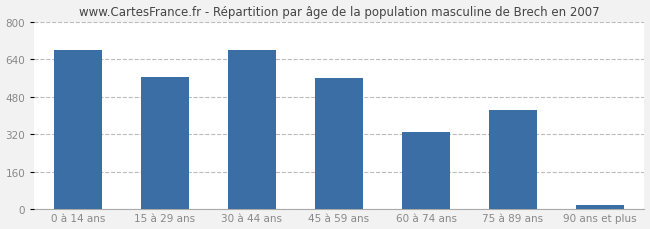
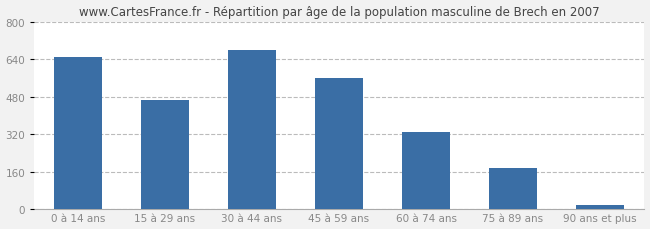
0 à 14 ans: 680 -> 650
15 à 29 ans: 565 -> 465
75 à 89 ans: 425 -> 175
